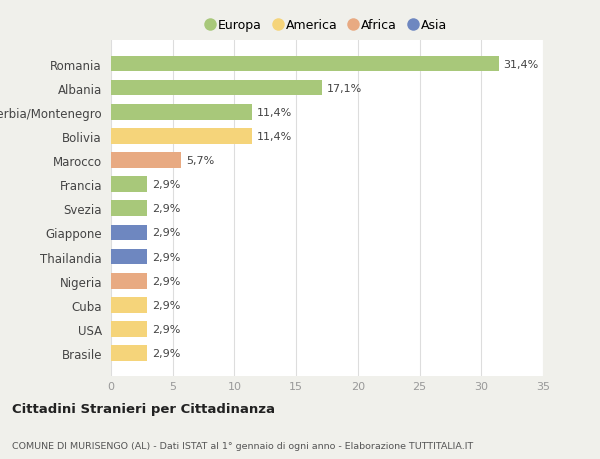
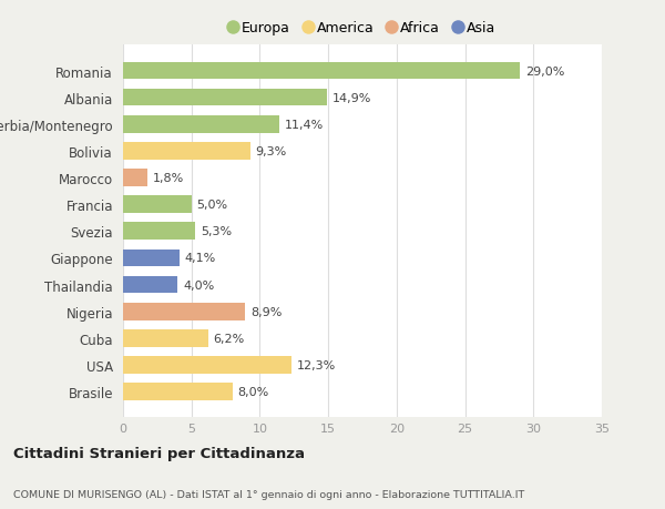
Romania: 31,4% -> 29,0%
Albania: 17,1% -> 14,9%
Bolivia: 11,4% -> 9,3%
Marocco: 5,7% -> 1,8%
Francia: 2,9% -> 5,0%
Svezia: 2,9% -> 5,3%
Giappone: 2,9% -> 4,1%
Thailandia: 2,9% -> 4,0%
Nigeria: 2,9% -> 8,9%
Cuba: 2,9% -> 6,2%
USA: 2,9% -> 12,3%
Brasile: 2,9% -> 8,0%
